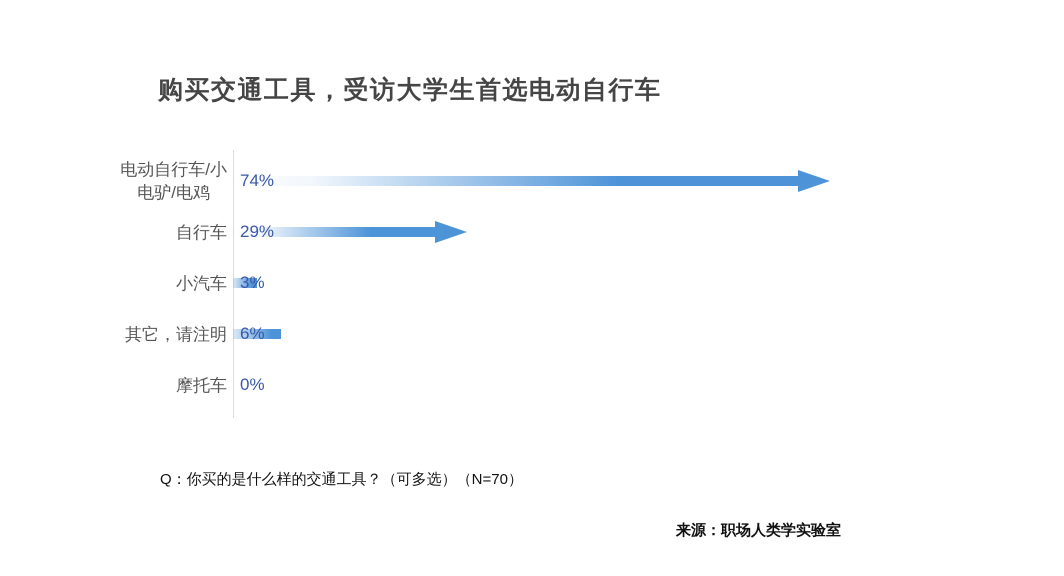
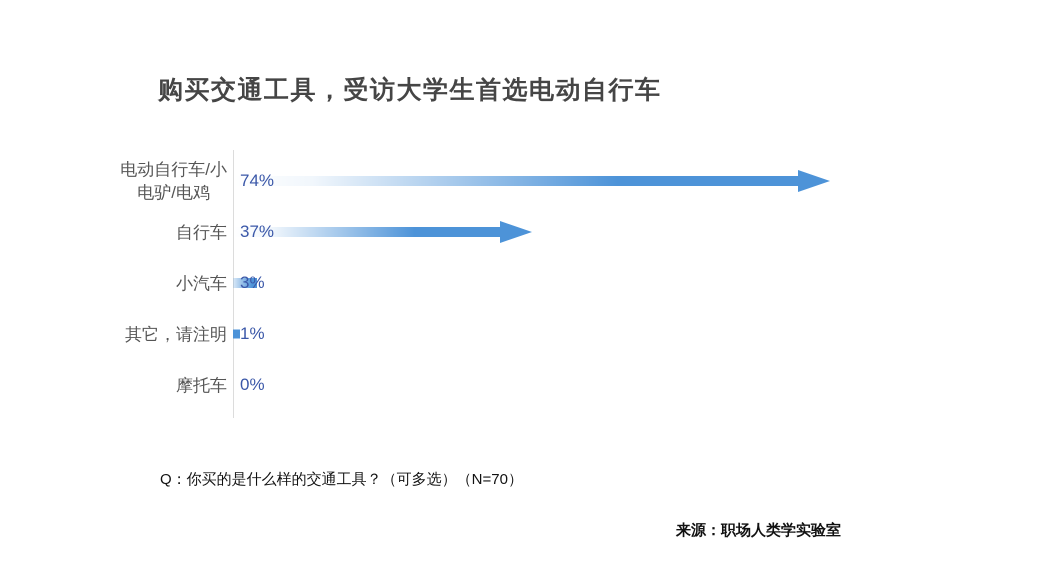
自行车: 29% -> 37%
其它，请注明: 6% -> 1%
